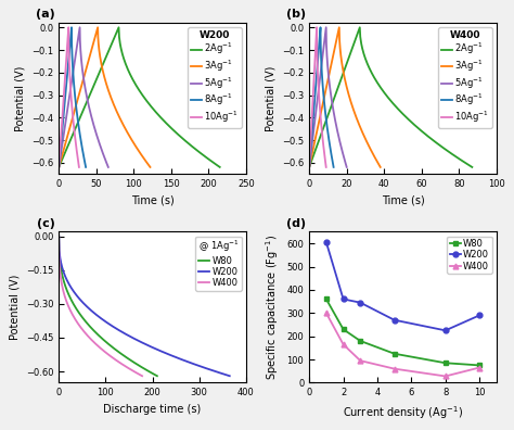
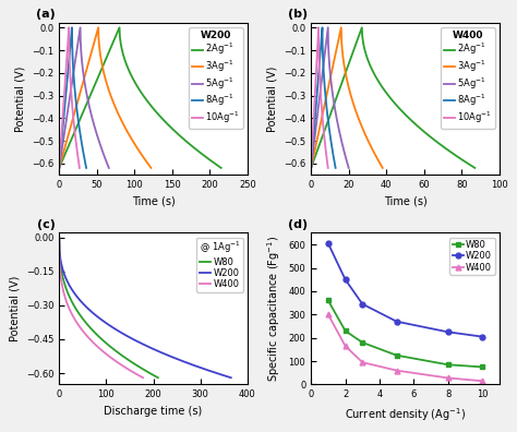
W200/2: 360 -> 450
W200/10: 290 -> 205
W400/10: 65 -> 15
